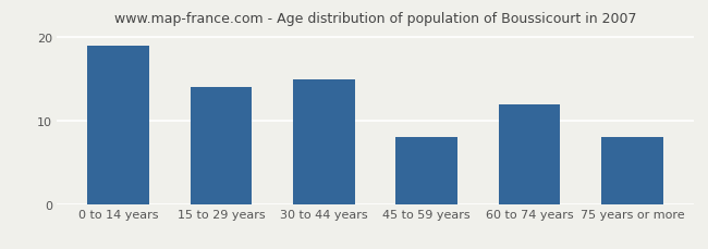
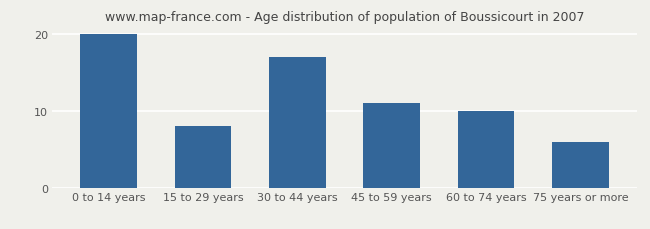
0 to 14 years: 19 -> 20
15 to 29 years: 14 -> 8
30 to 44 years: 15 -> 17
45 to 59 years: 8 -> 11
60 to 74 years: 12 -> 10
75 years or more: 8 -> 6
